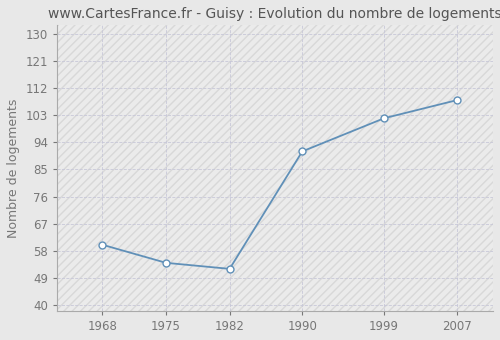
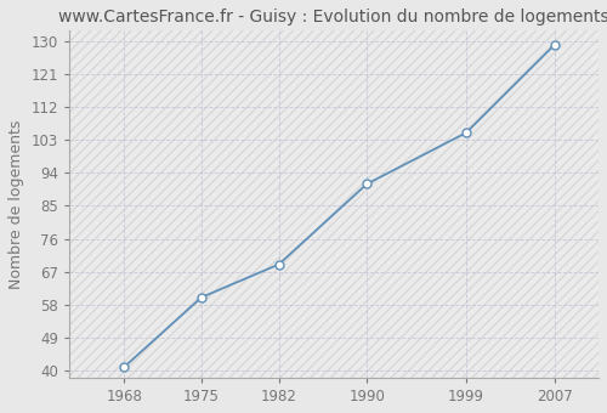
1968: 60 -> 41
1975: 54 -> 60
1982: 52 -> 69
1999: 102 -> 105
2007: 108 -> 129
